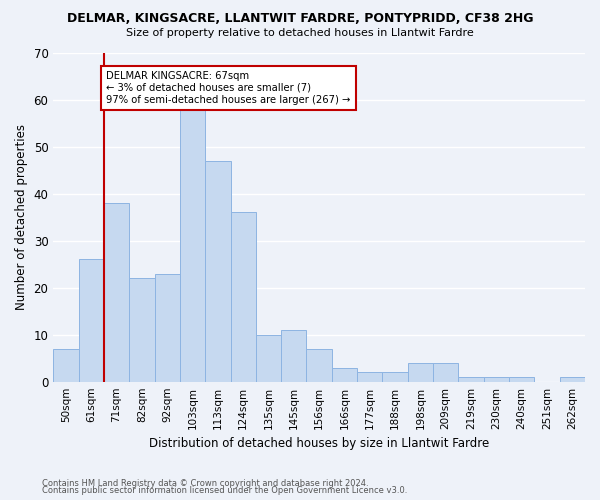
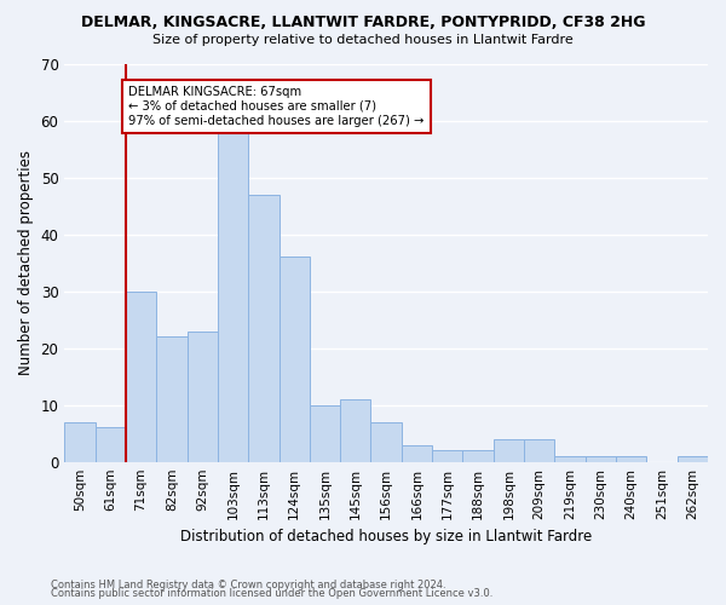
61sqm: 26 -> 6
71sqm: 38 -> 30
